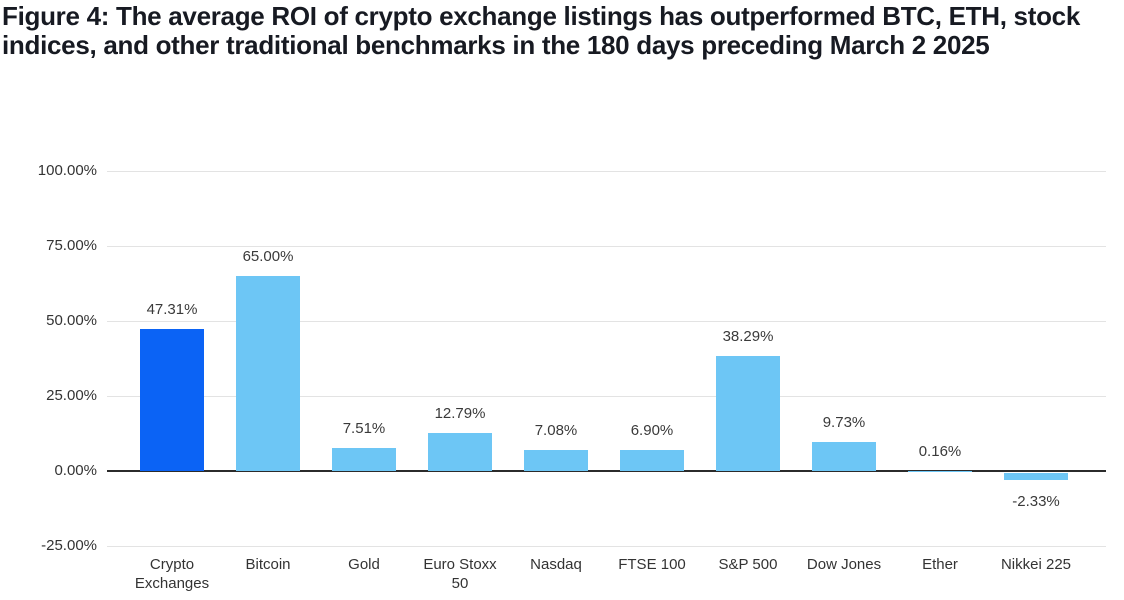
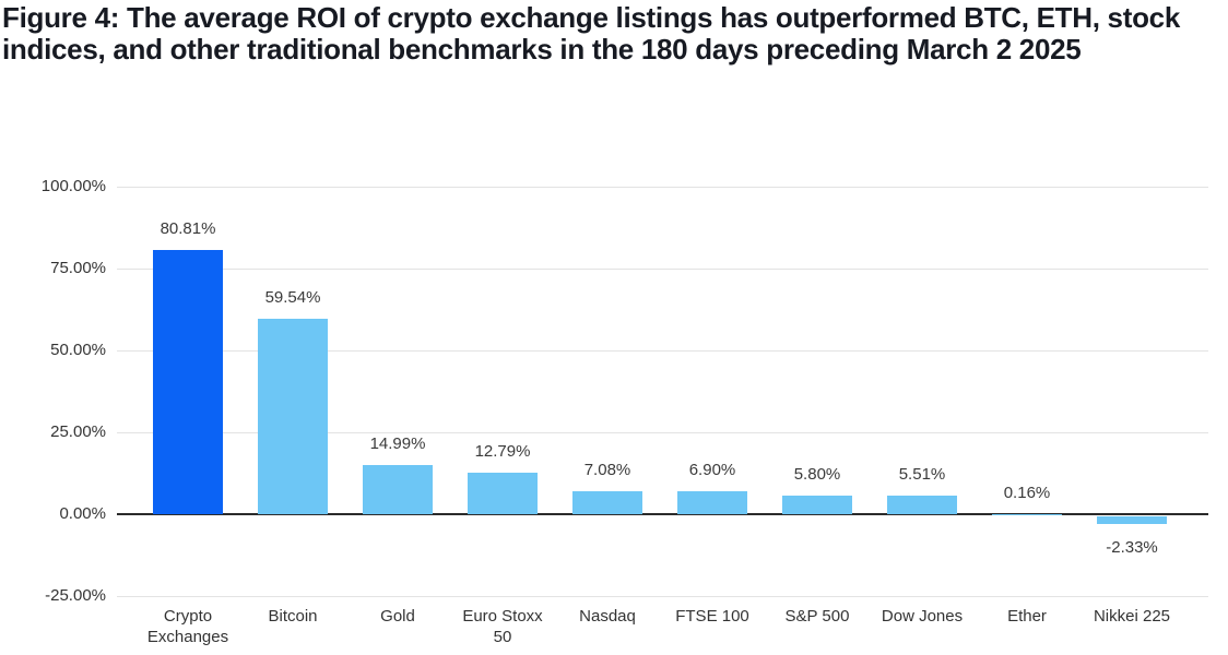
Crypto Exchanges: 47.31% -> 80.81%
Bitcoin: 65.00% -> 59.54%
Gold: 7.51% -> 14.99%
S&P 500: 38.29% -> 5.80%
Dow Jones: 9.73% -> 5.51%
